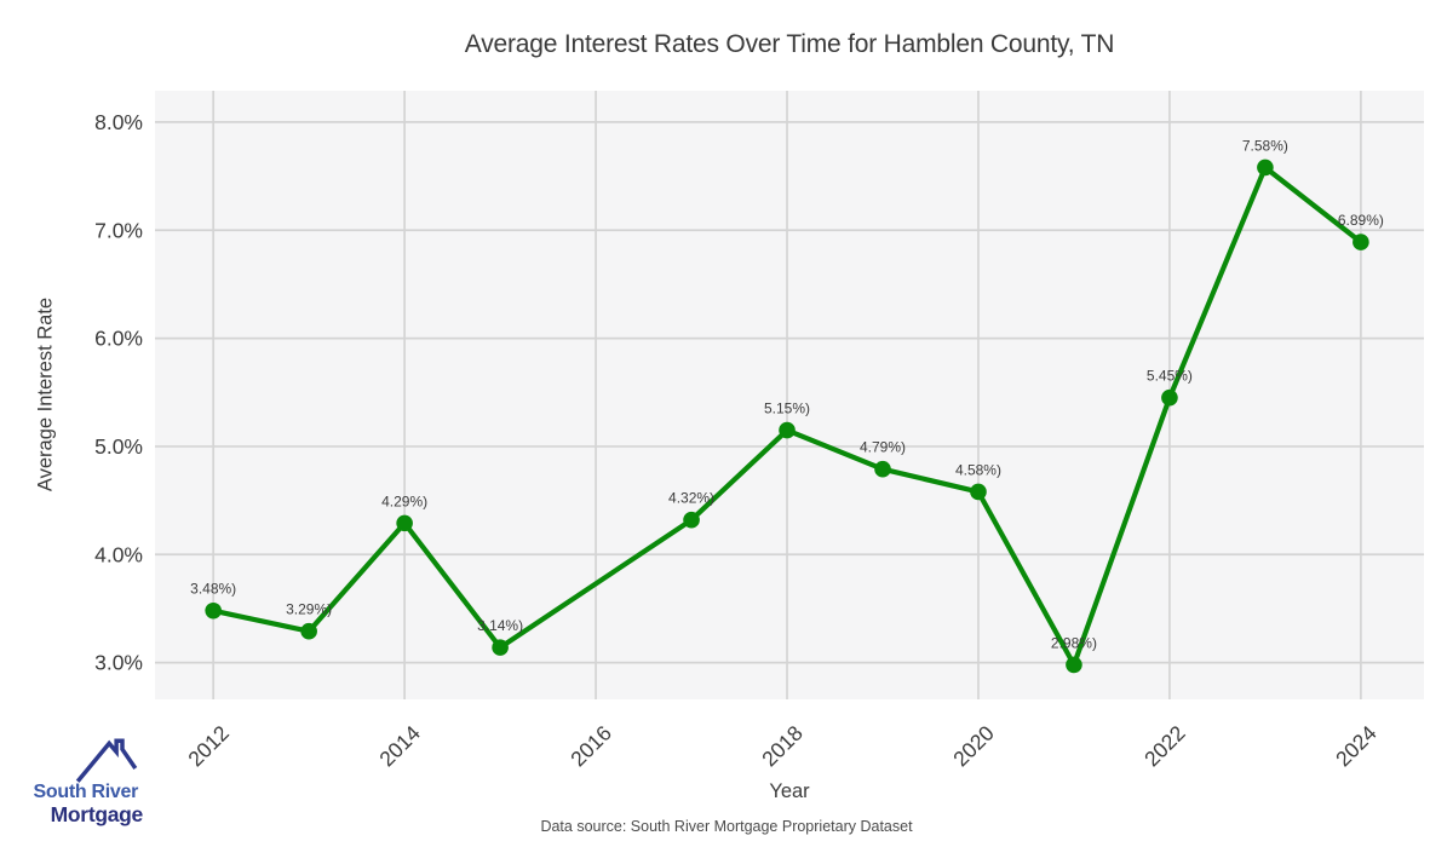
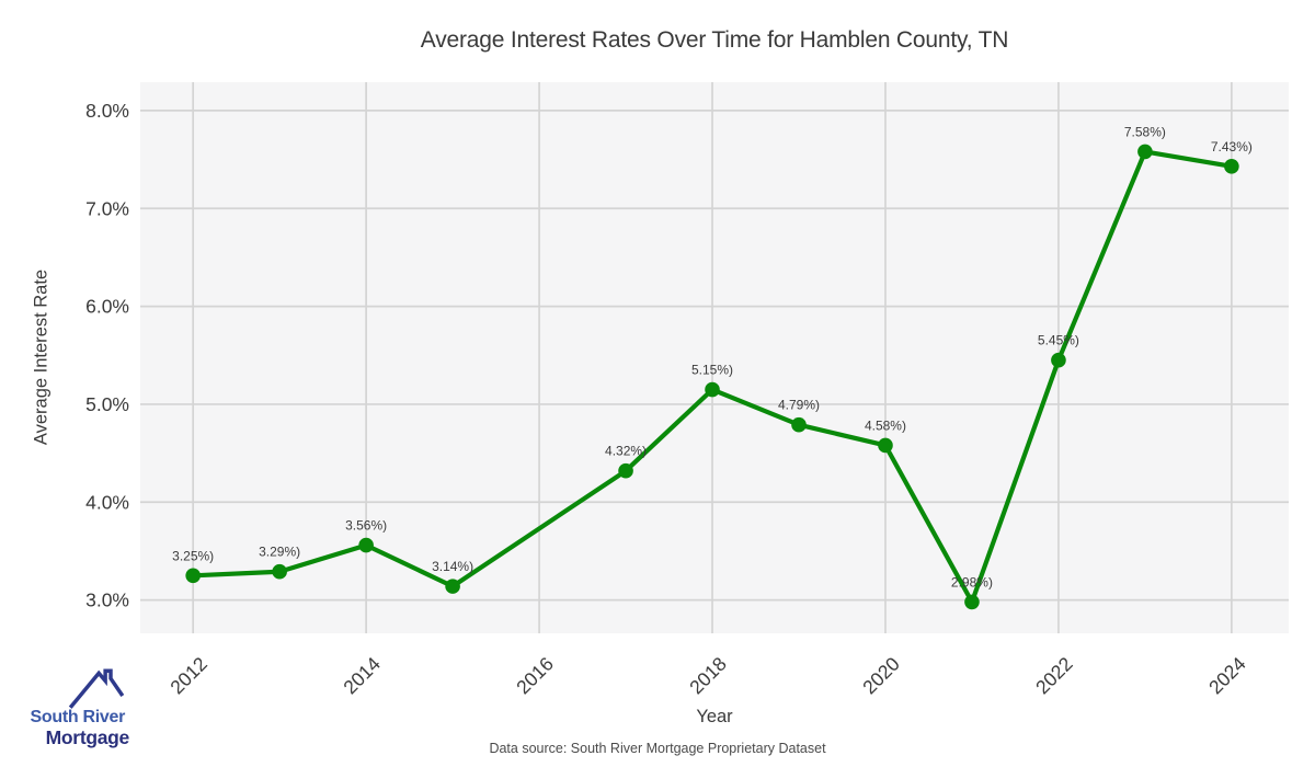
2012: 3.48% -> 3.25%
2014: 4.29% -> 3.56%
2024: 6.89% -> 7.43%
